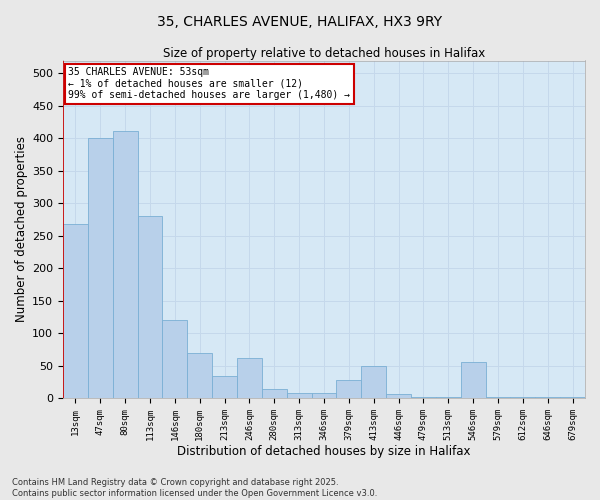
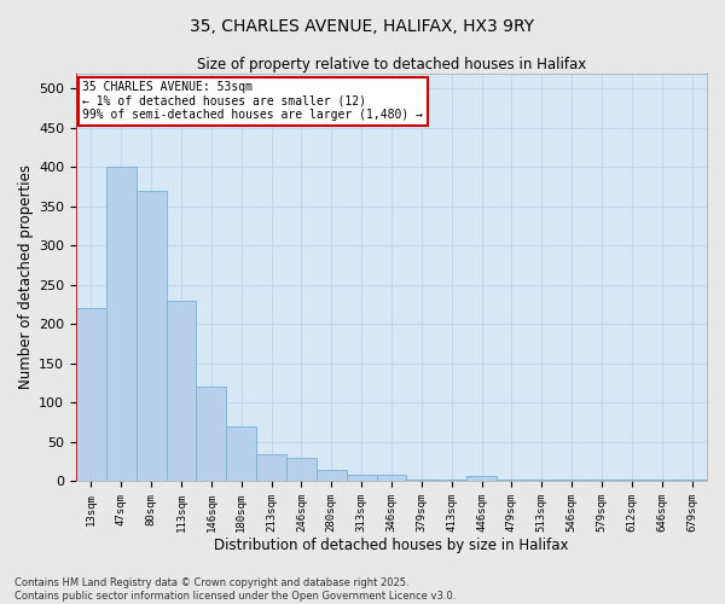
13sqm: 268 -> 220
80sqm: 412 -> 370
113sqm: 280 -> 230
246sqm: 62 -> 30
379sqm: 28 -> 2
413sqm: 50 -> 2
546sqm: 56 -> 2
